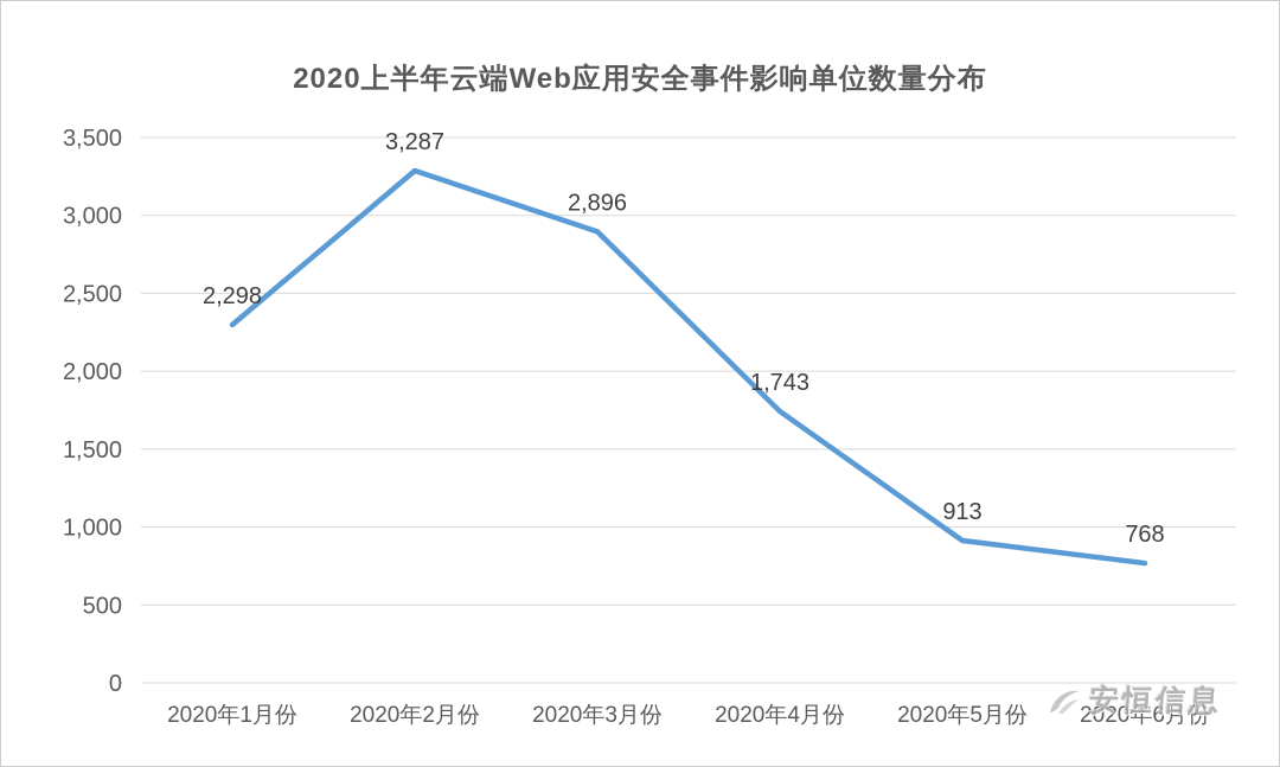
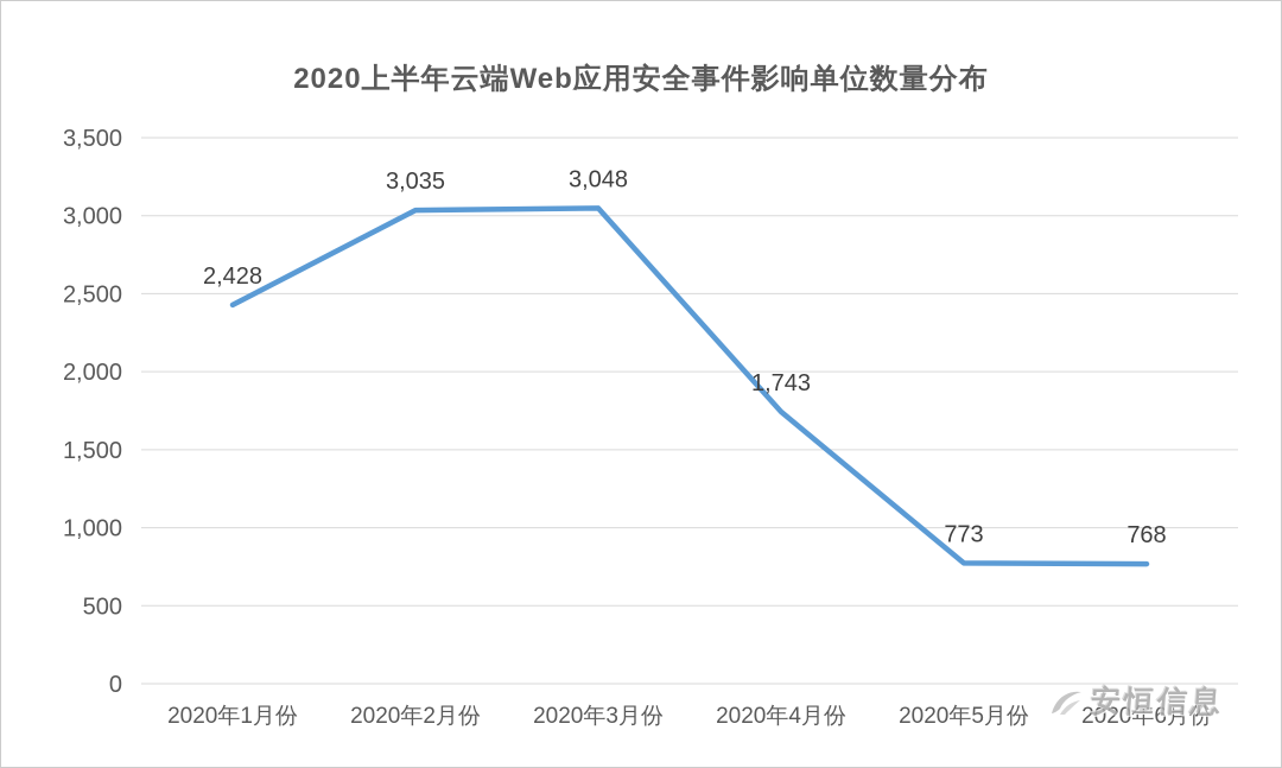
2020年1月份: 2,298 -> 2,428
2020年2月份: 3,287 -> 3,035
2020年3月份: 2,896 -> 3,048
2020年5月份: 913 -> 773
